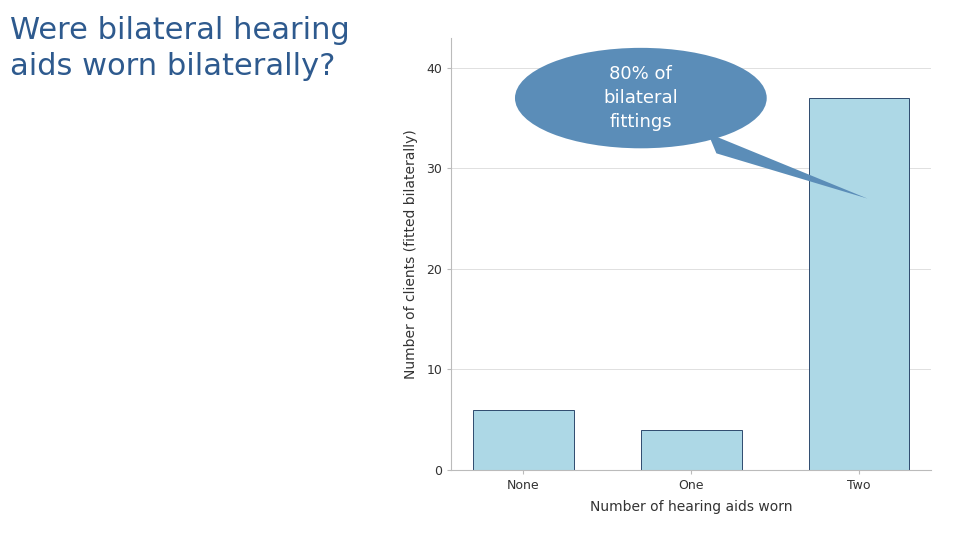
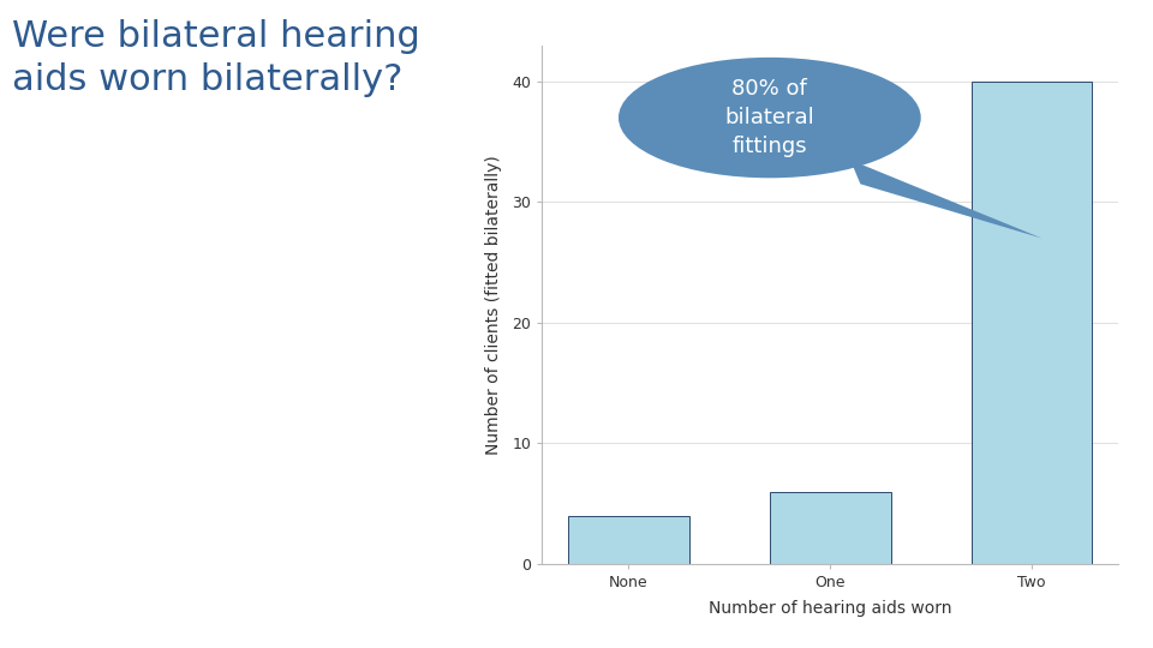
None: 6 -> 4
One: 4 -> 6
Two: 37 -> 40
